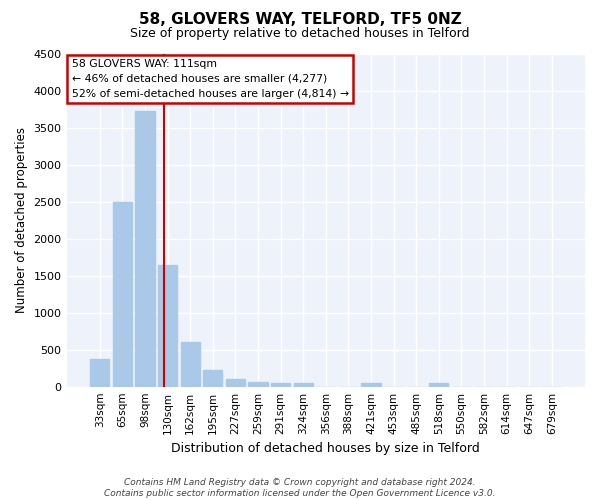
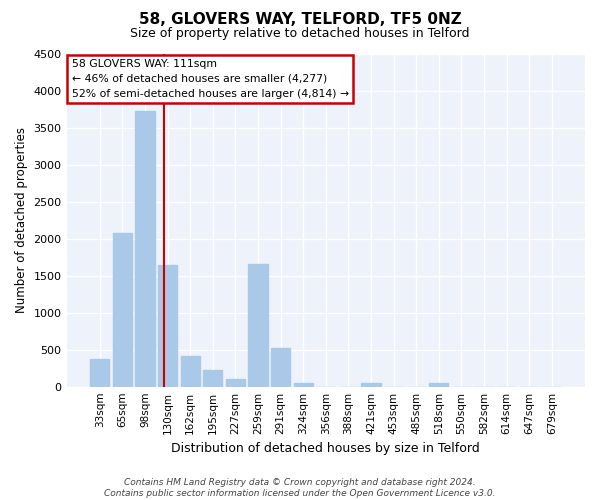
65sqm: 2500 -> 2080
162sqm: 600 -> 420
259sqm: 60 -> 1660
291sqm: 60 -> 520
